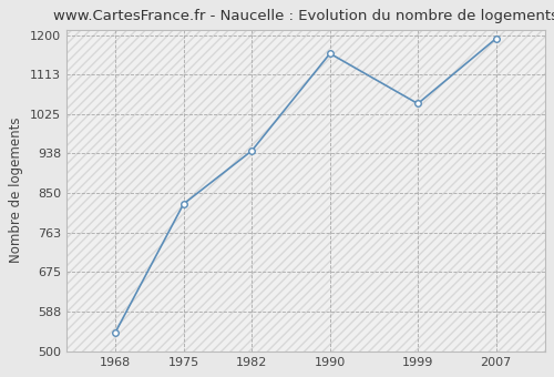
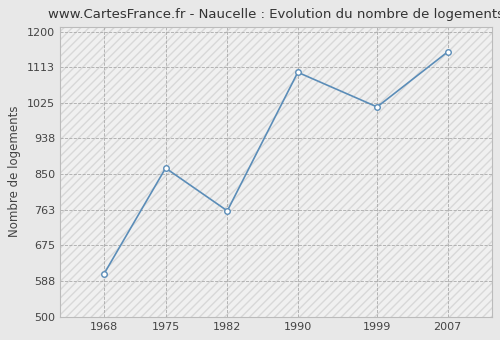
1968: 541 -> 605
1975: 826 -> 865
1982: 944 -> 760
1990: 1159 -> 1100
1999: 1048 -> 1015
2007: 1192 -> 1150
